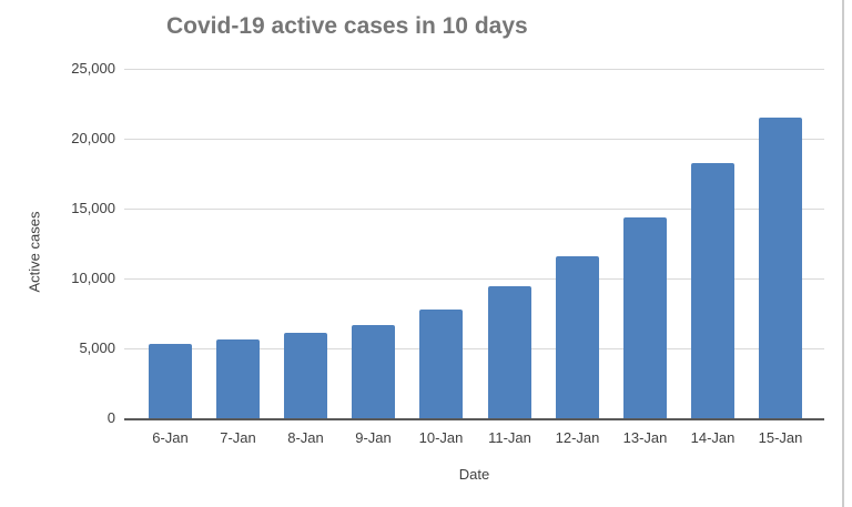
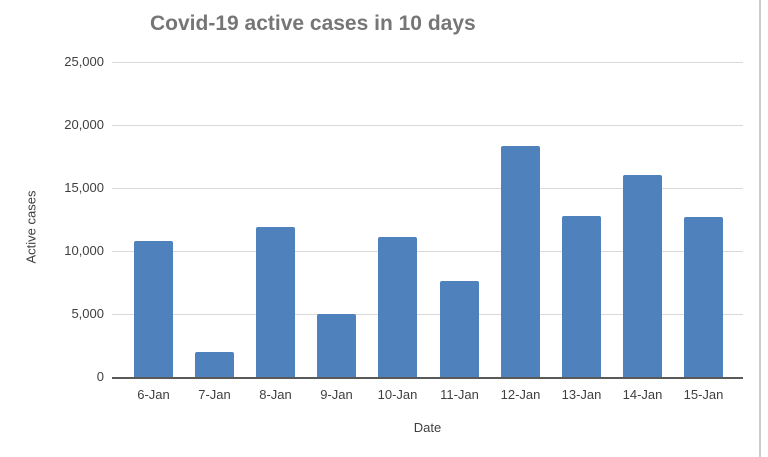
6-Jan: 5400 -> 10800
7-Jan: 5600 -> 2000
8-Jan: 6100 -> 11900
9-Jan: 6600 -> 5000
10-Jan: 7800 -> 11100
11-Jan: 9400 -> 7600
12-Jan: 11600 -> 18300
13-Jan: 14400 -> 12800
14-Jan: 18200 -> 16000
15-Jan: 21500 -> 12700
